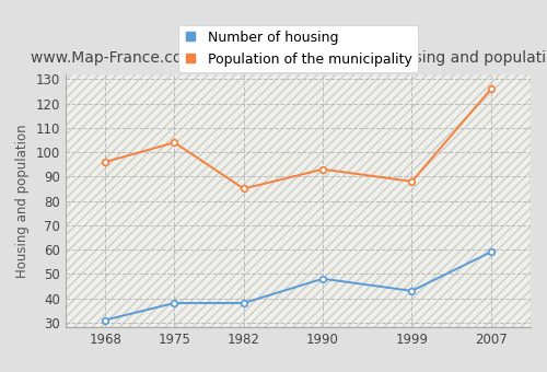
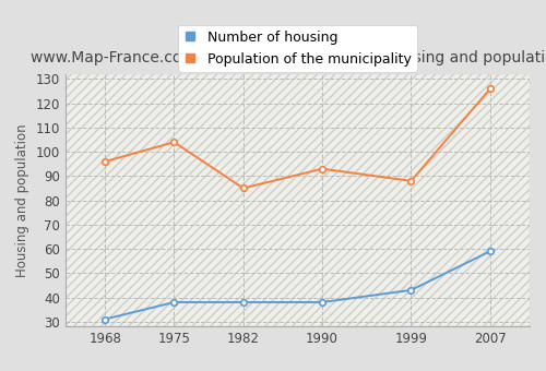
Number of housing/1990: 48 -> 38
